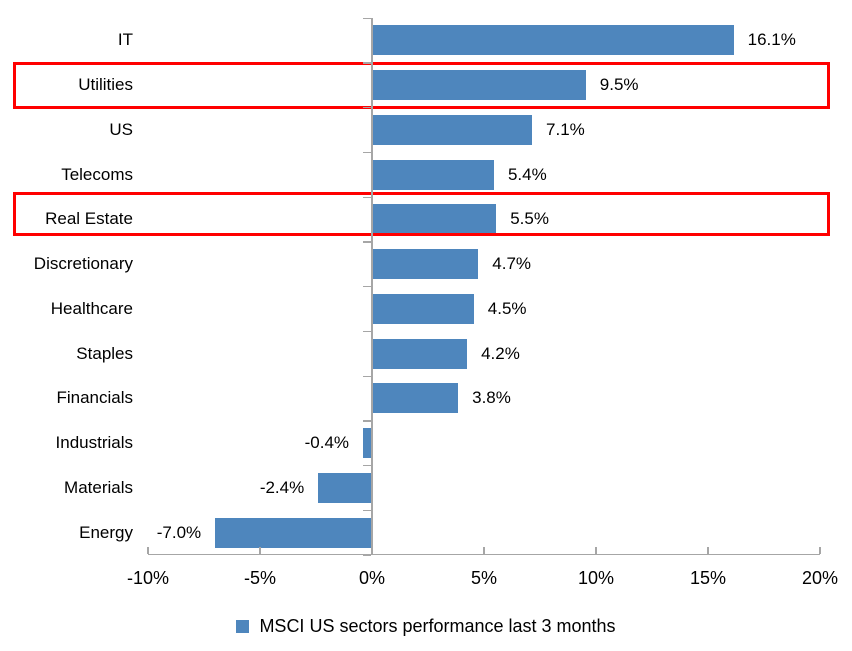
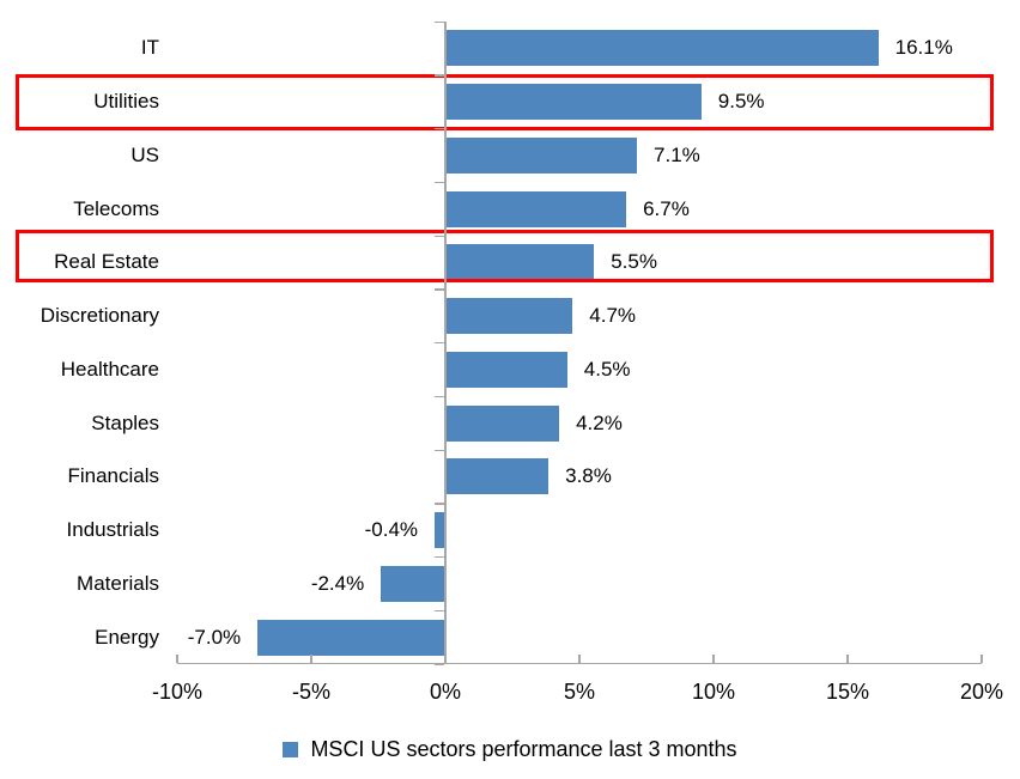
Telecoms: 5.4% -> 6.7%
